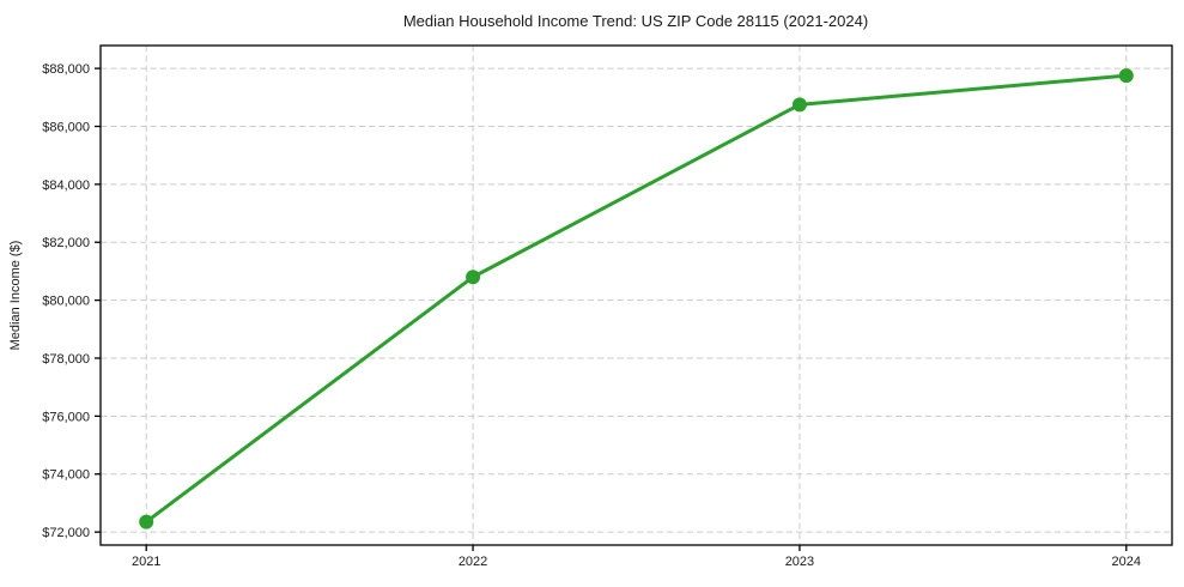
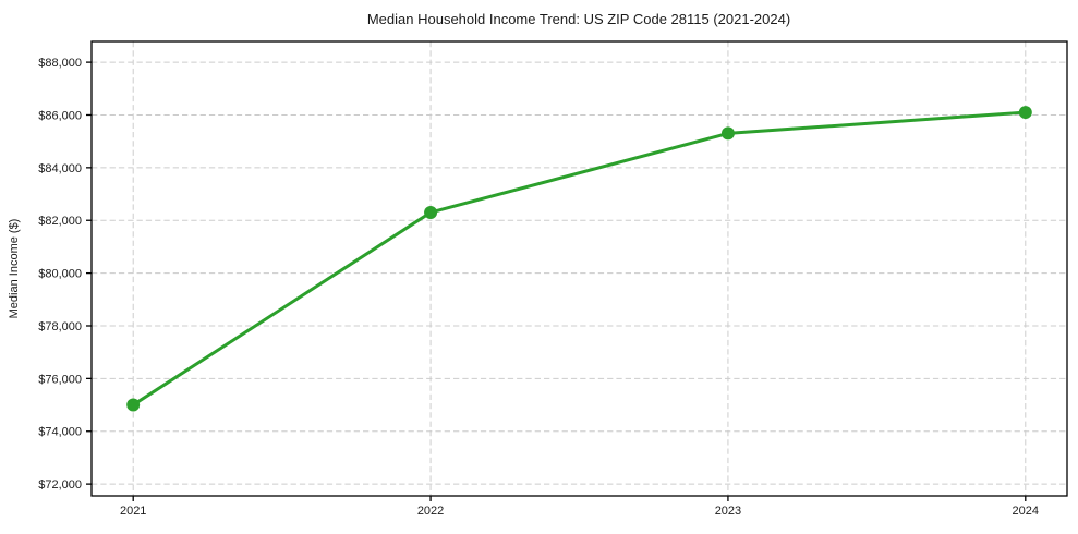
2021: $72400 -> $75000
2022: $80800 -> $82300
2023: $86800 -> $85300
2024: $87800 -> $86100
